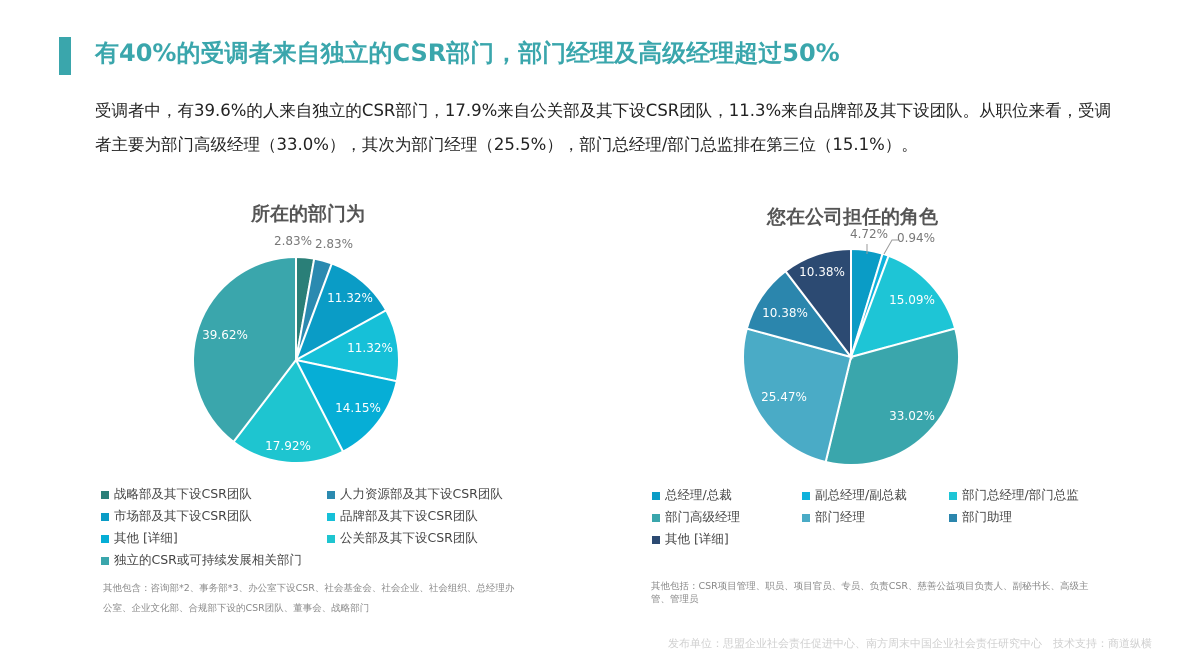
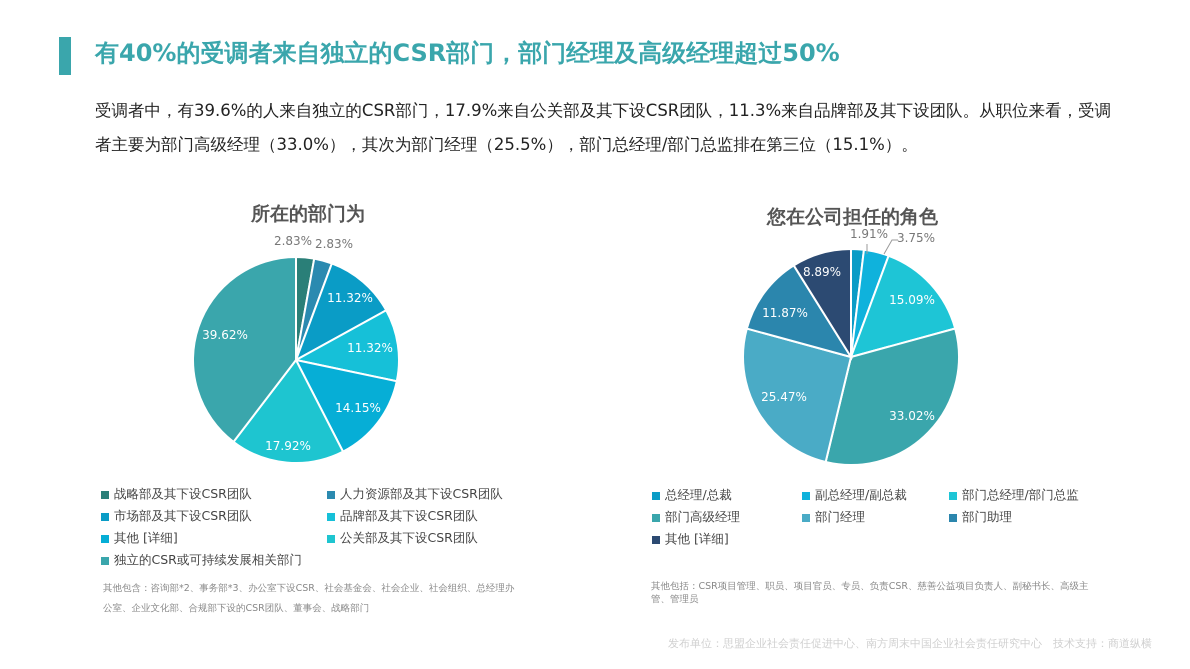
您在公司担任的角色/总经理/总裁: 4.72% -> 1.91%
您在公司担任的角色/副总经理/副总裁: 0.94% -> 3.75%
您在公司担任的角色/部门助理: 10.38% -> 11.87%
您在公司担任的角色/其他 [详细]: 10.38% -> 8.89%
